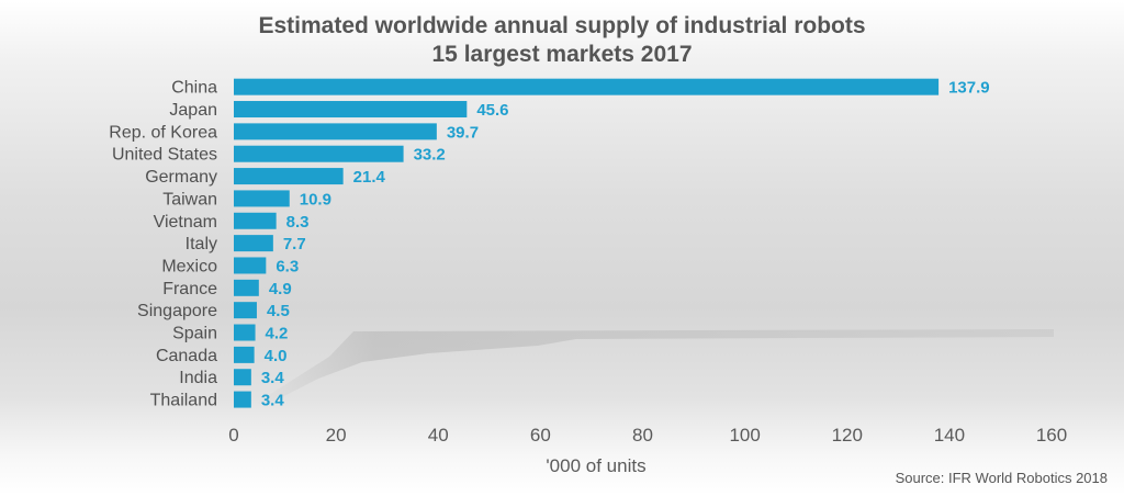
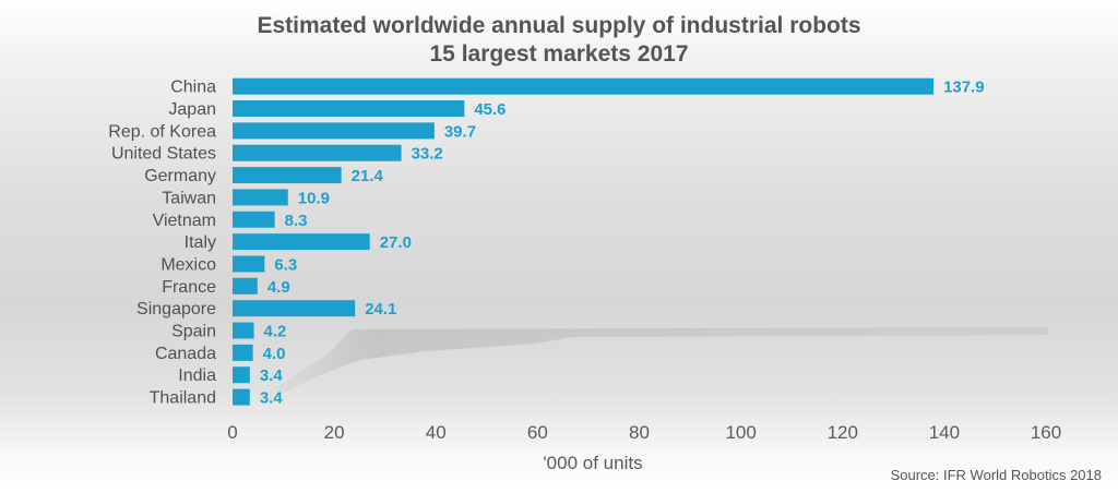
Italy: 7.7 -> 27.0
Singapore: 4.5 -> 24.1
